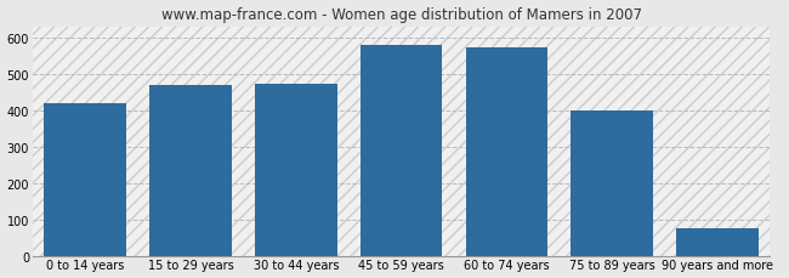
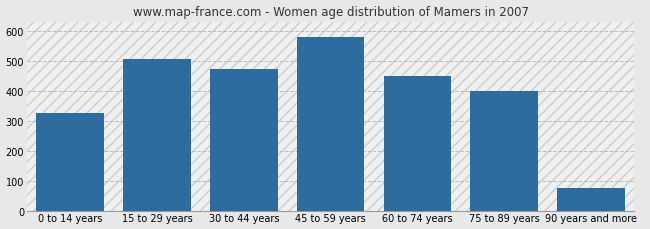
0 to 14 years: 420 -> 325
15 to 29 years: 468 -> 505
60 to 74 years: 573 -> 450
